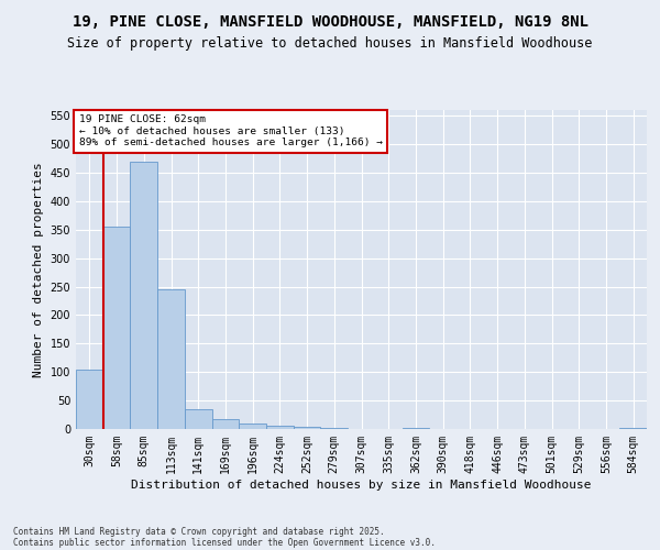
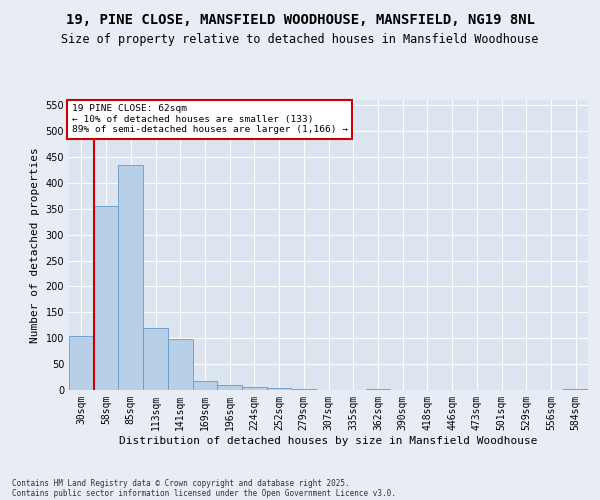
85sqm: 470 -> 434
113sqm: 245 -> 120
141sqm: 35 -> 98
